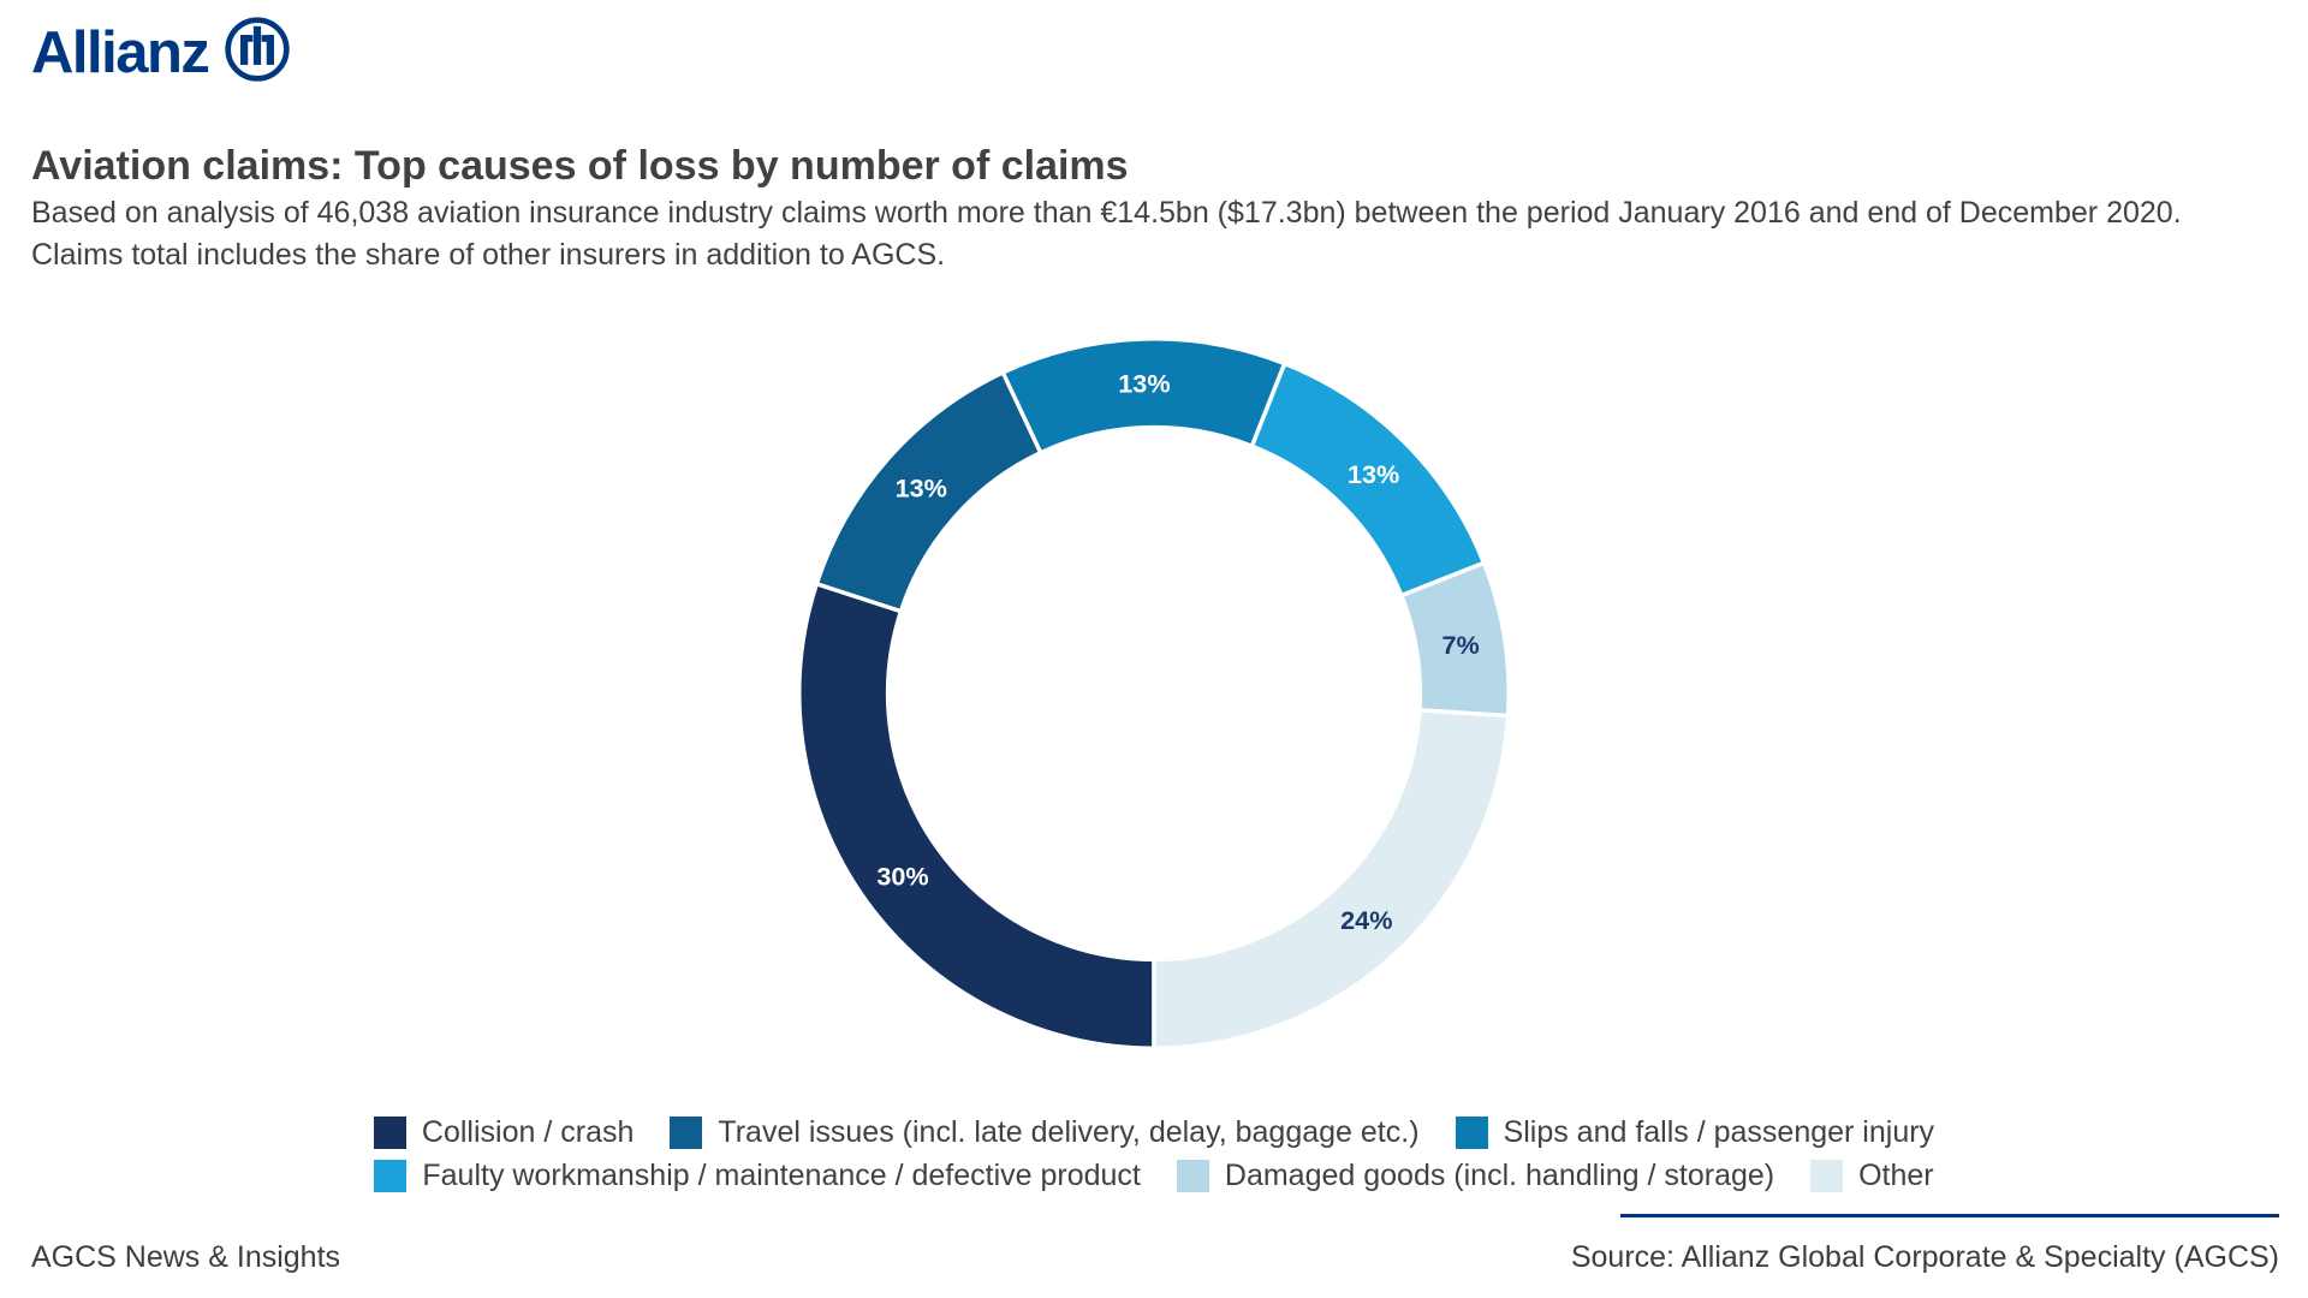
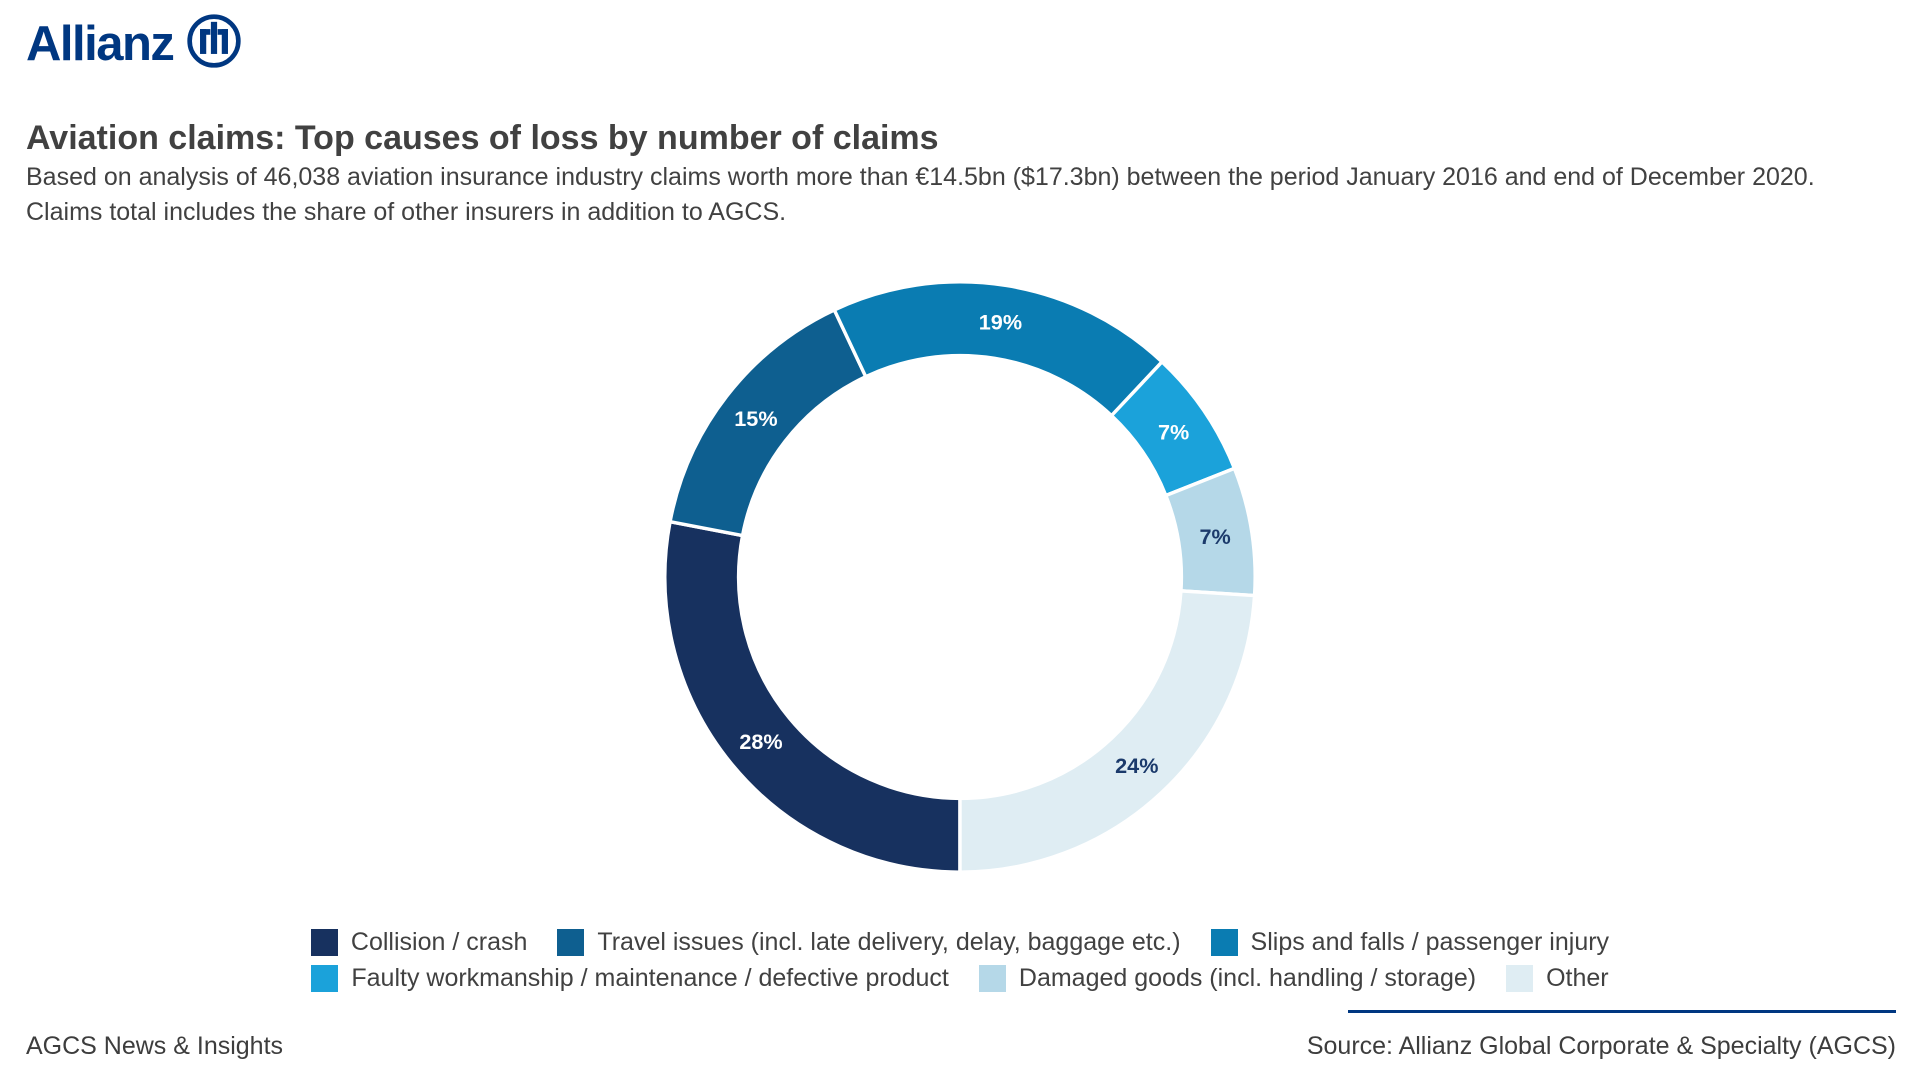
Collision / crash: 30% -> 28%
Travel issues (incl. late delivery, delay, baggage etc.): 13% -> 15%
Slips and falls / passenger injury: 13% -> 19%
Faulty workmanship / maintenance / defective product: 13% -> 7%
